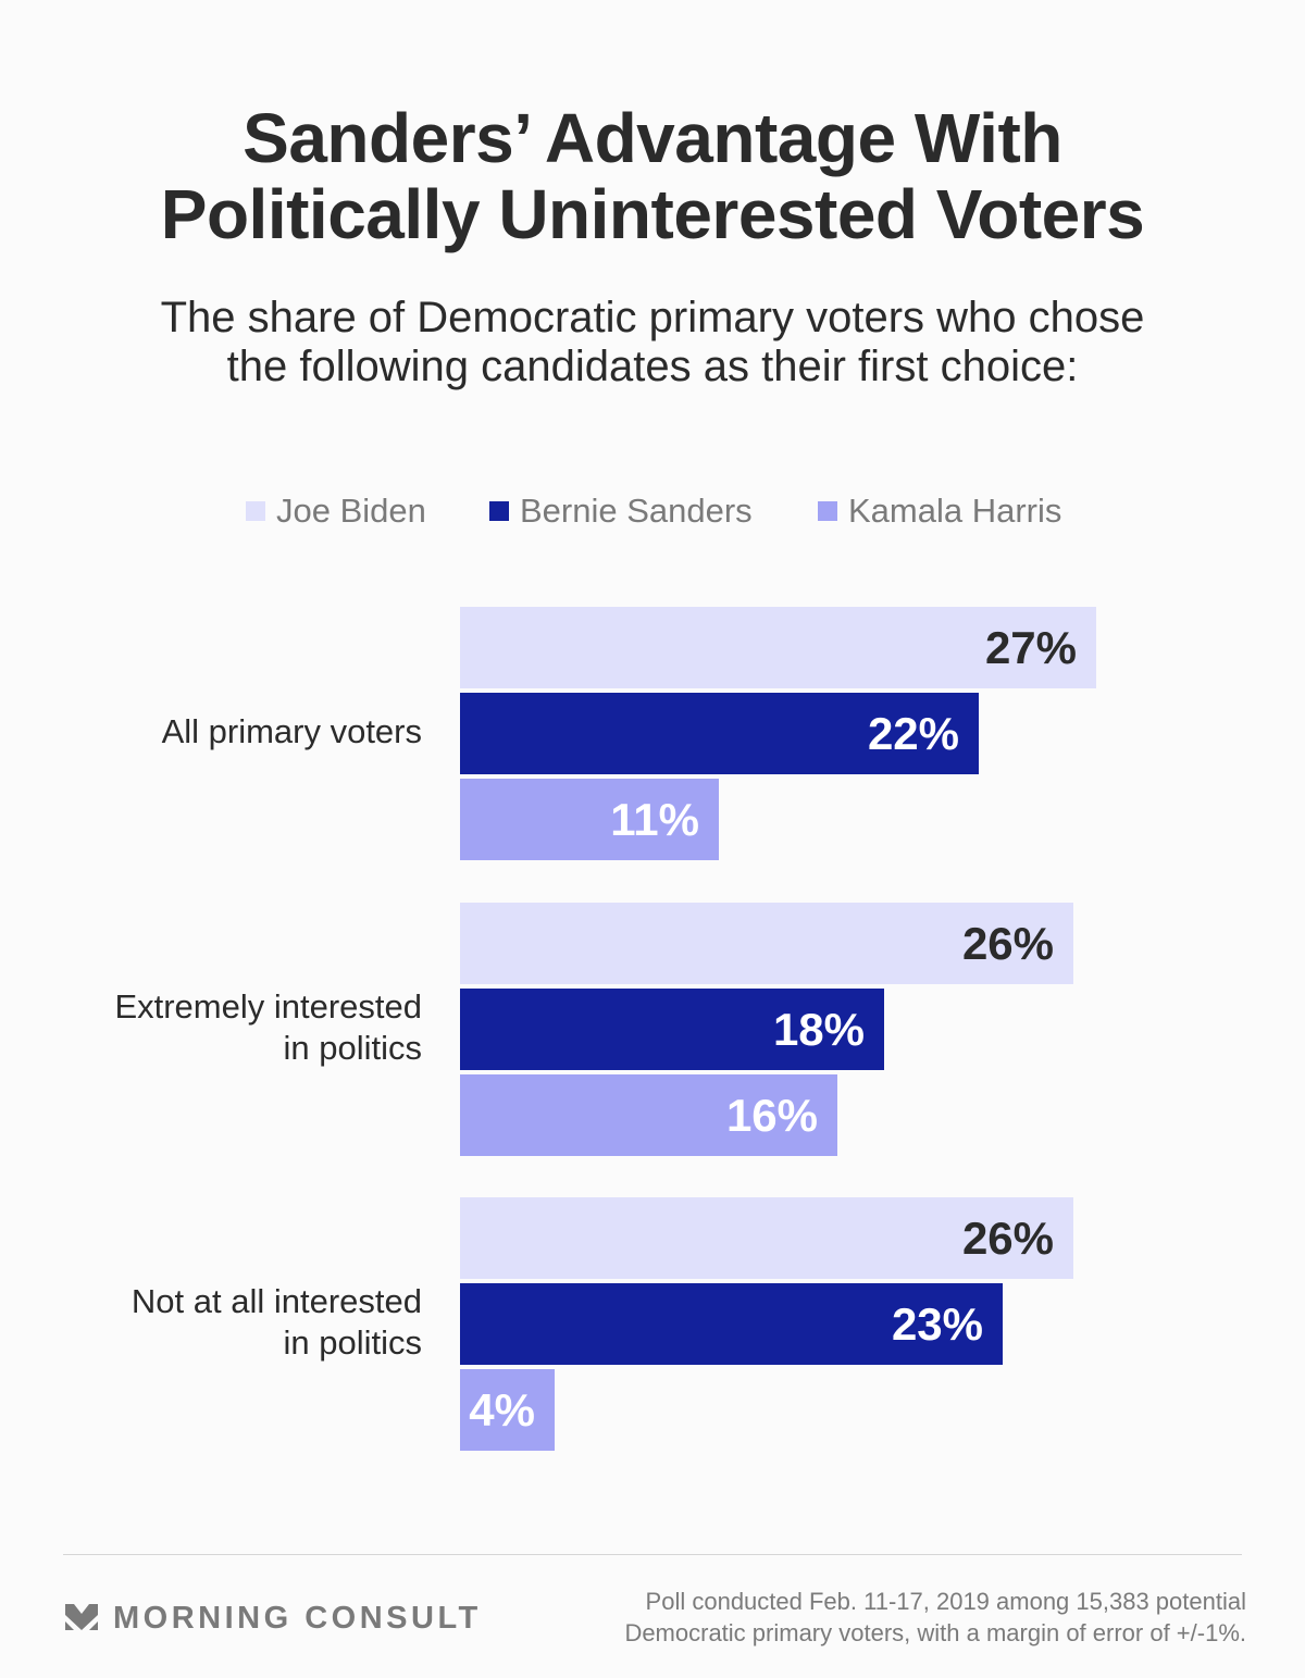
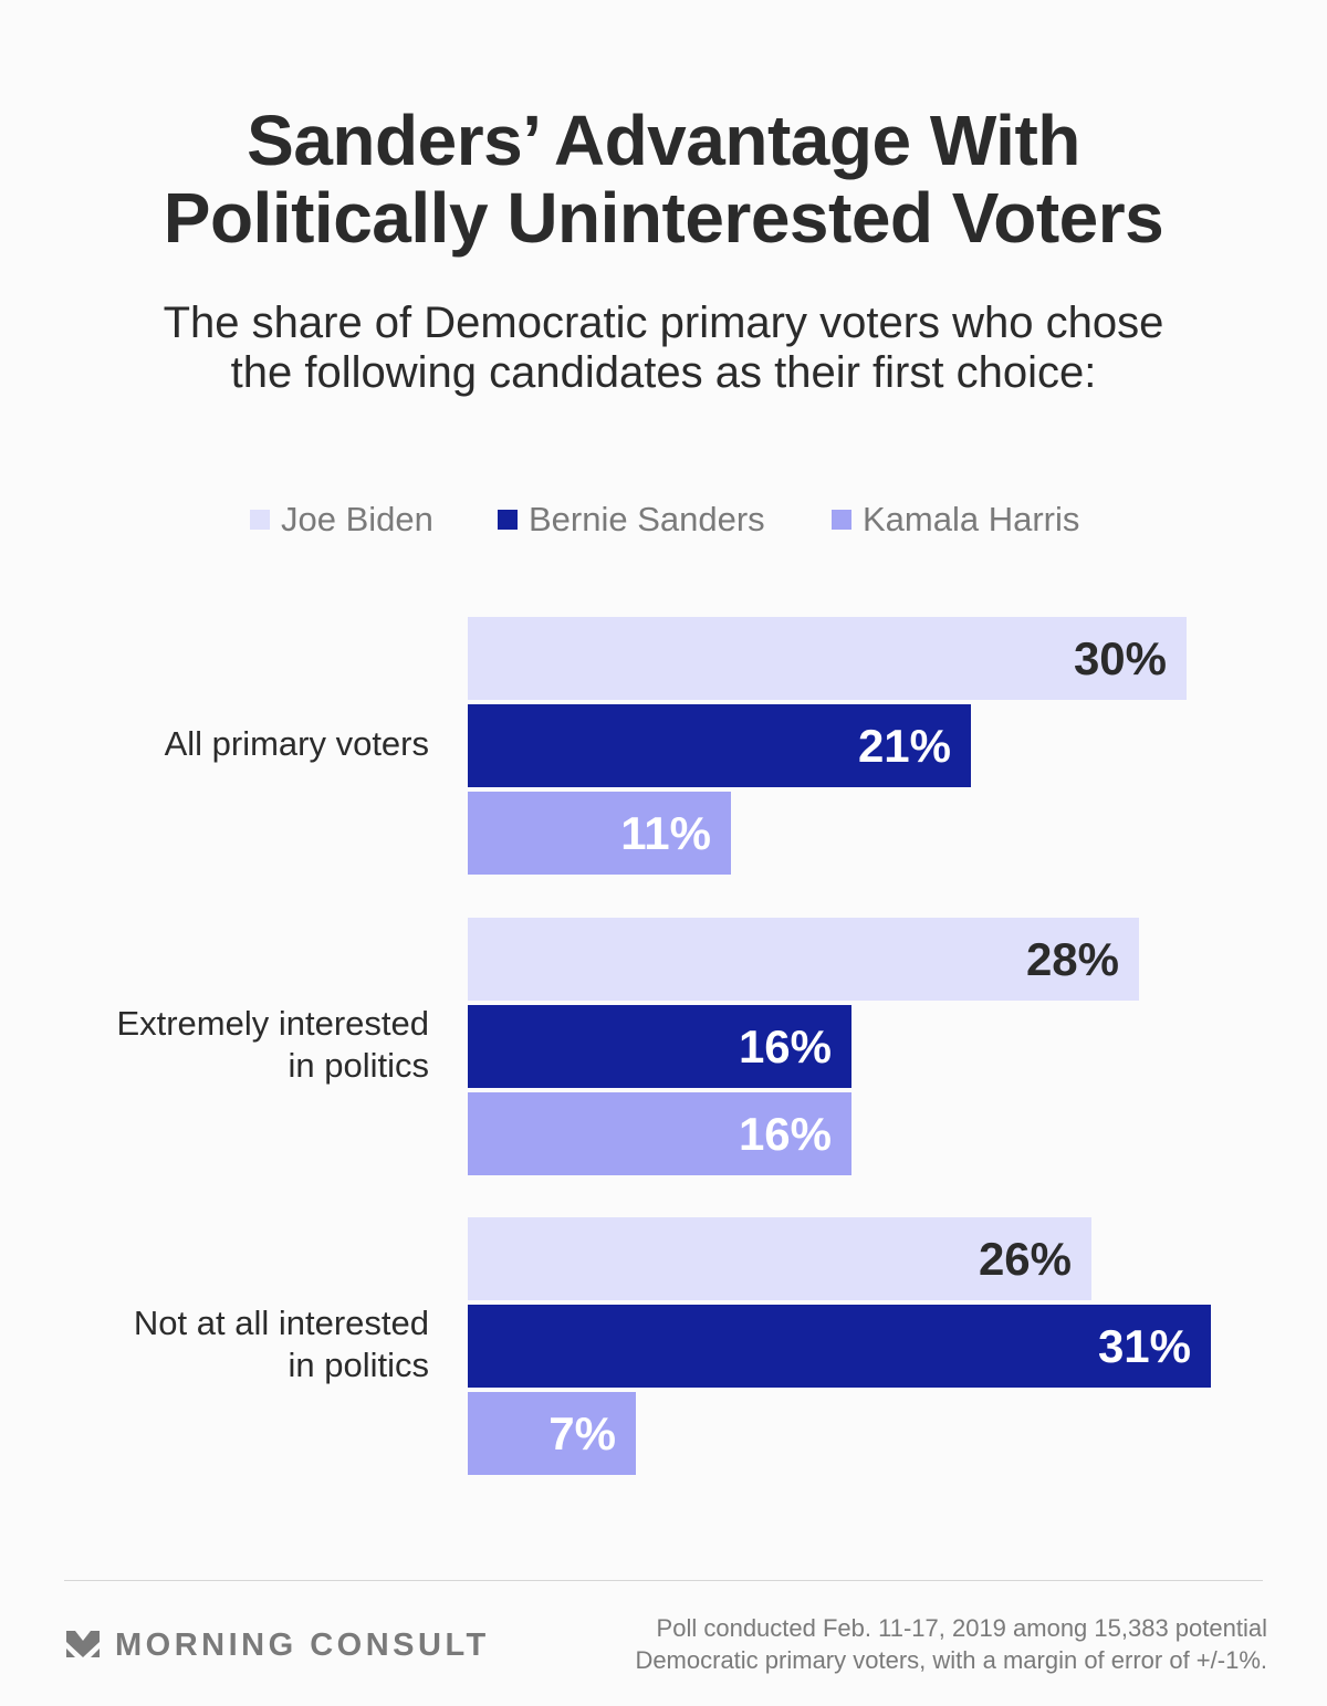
Joe Biden/All primary voters: 27% -> 30%
Bernie Sanders/All primary voters: 22% -> 21%
Joe Biden/Extremely interested in politics: 26% -> 28%
Bernie Sanders/Extremely interested in politics: 18% -> 16%
Bernie Sanders/Not at all interested in politics: 23% -> 31%
Kamala Harris/Not at all interested in politics: 4% -> 7%
